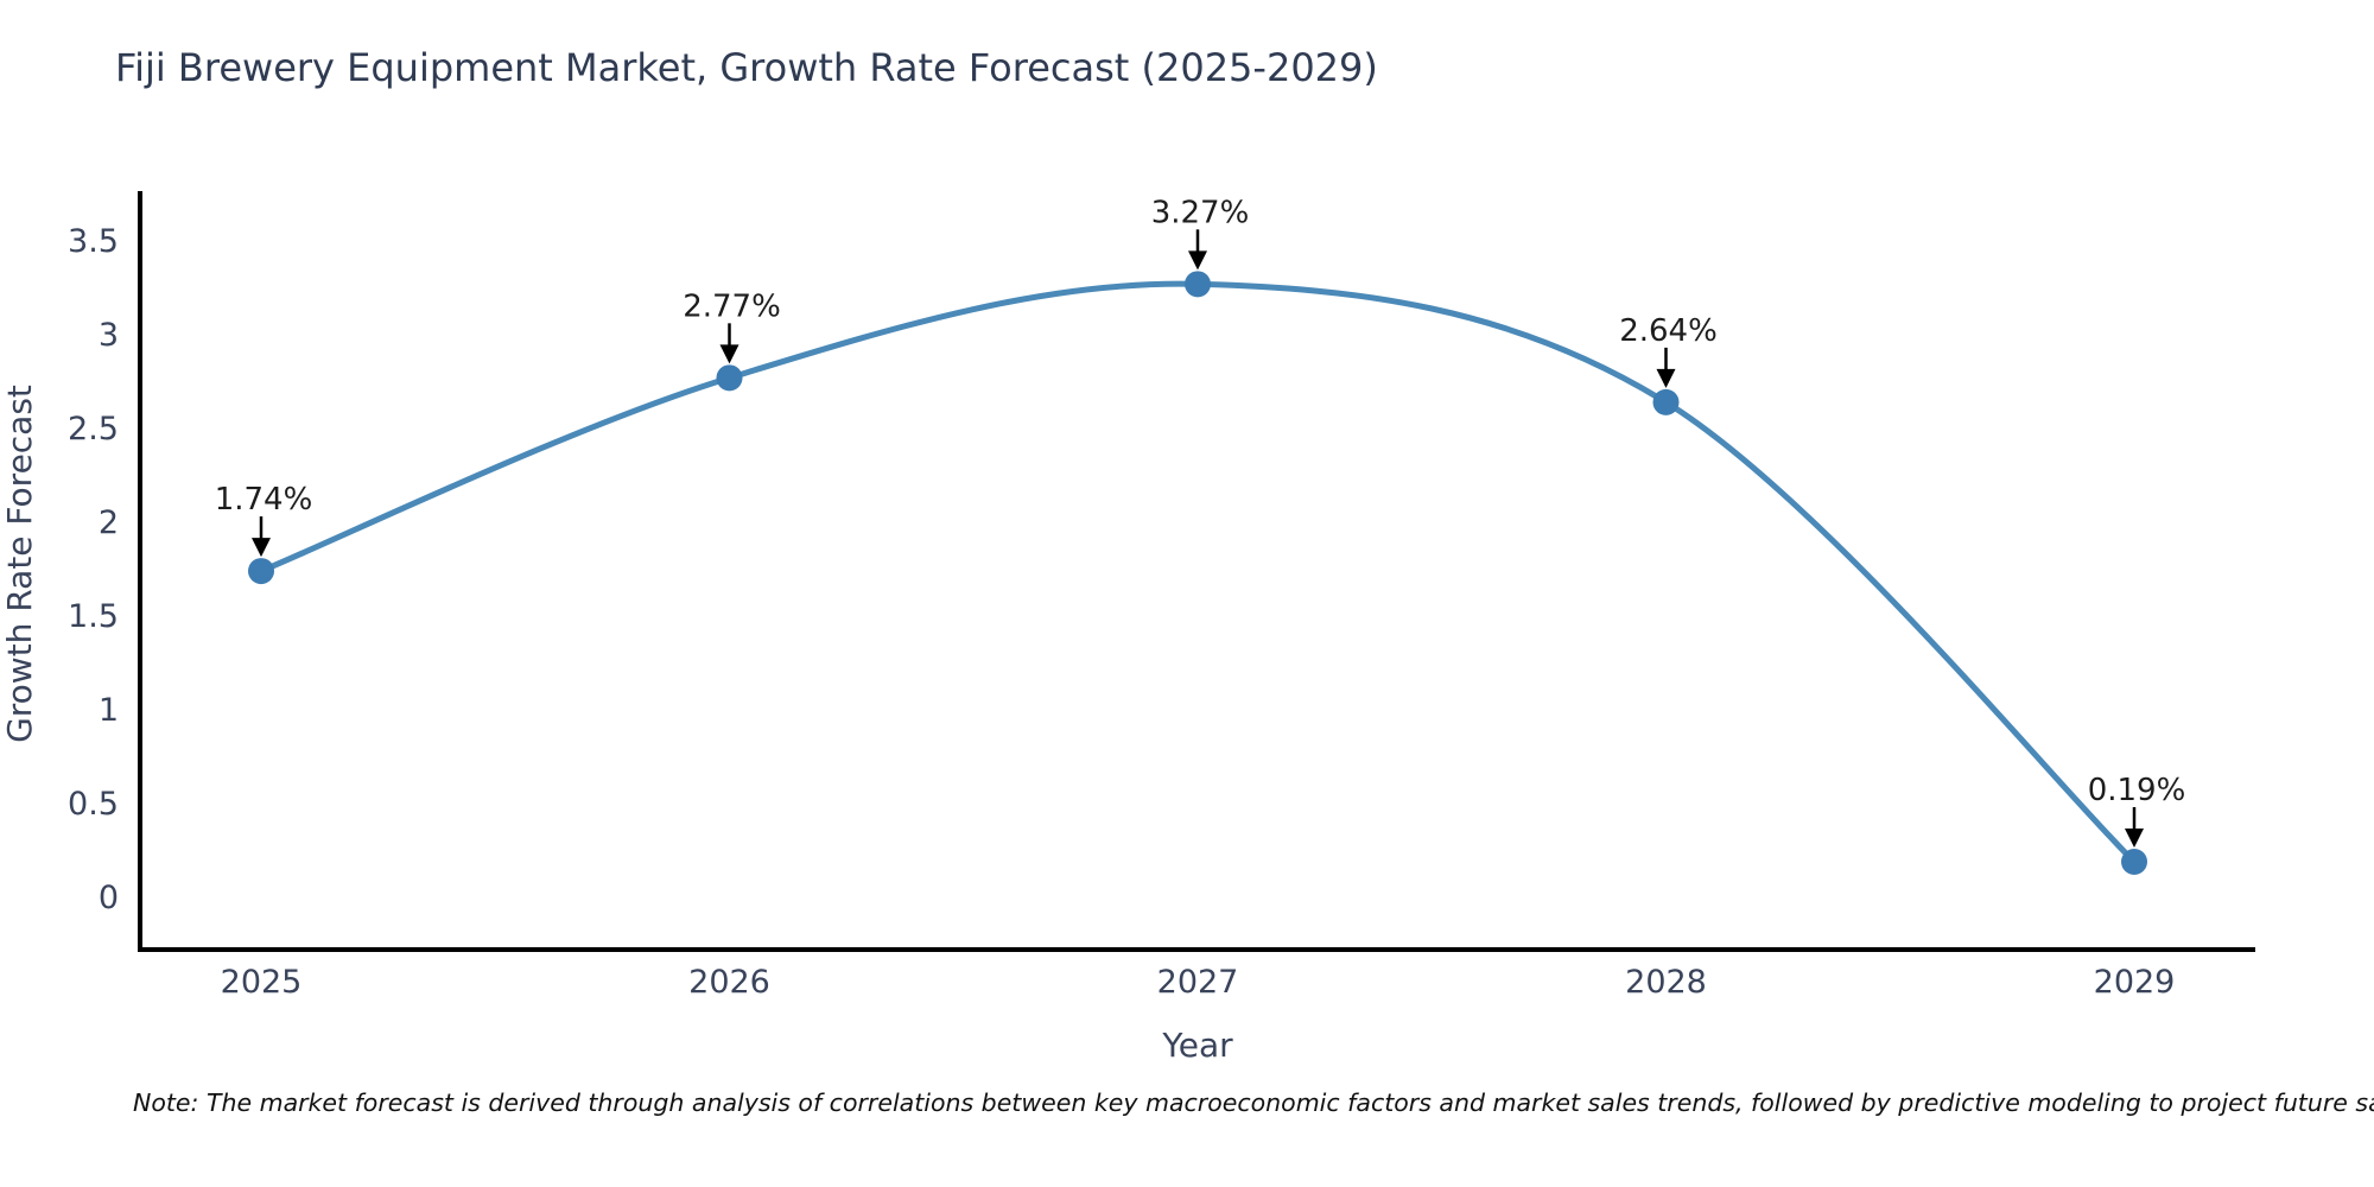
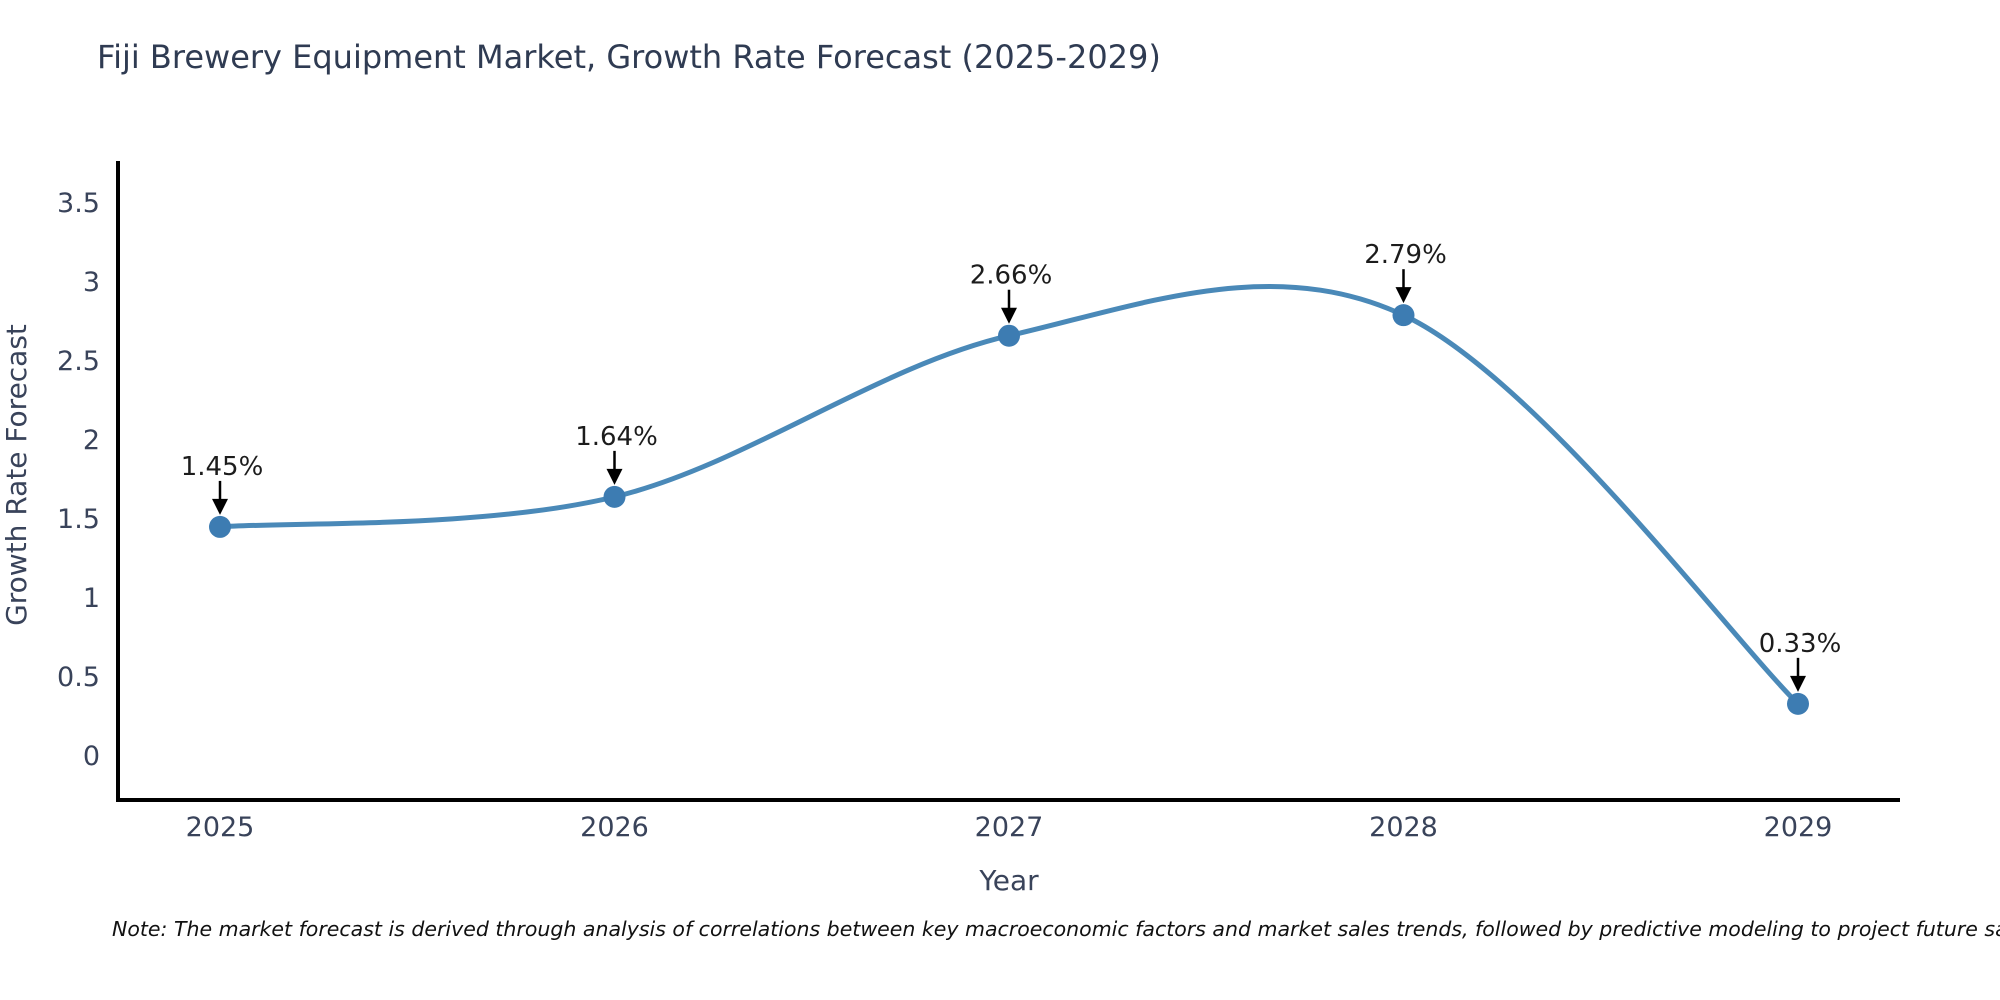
2025: 1.74% -> 1.45%
2026: 2.77% -> 1.64%
2027: 3.27% -> 2.66%
2028: 2.64% -> 2.79%
2029: 0.19% -> 0.33%
